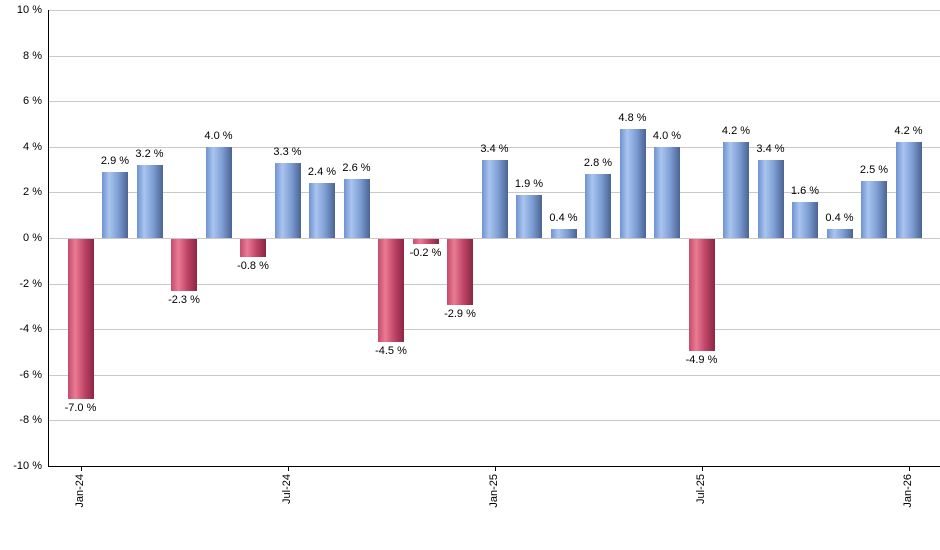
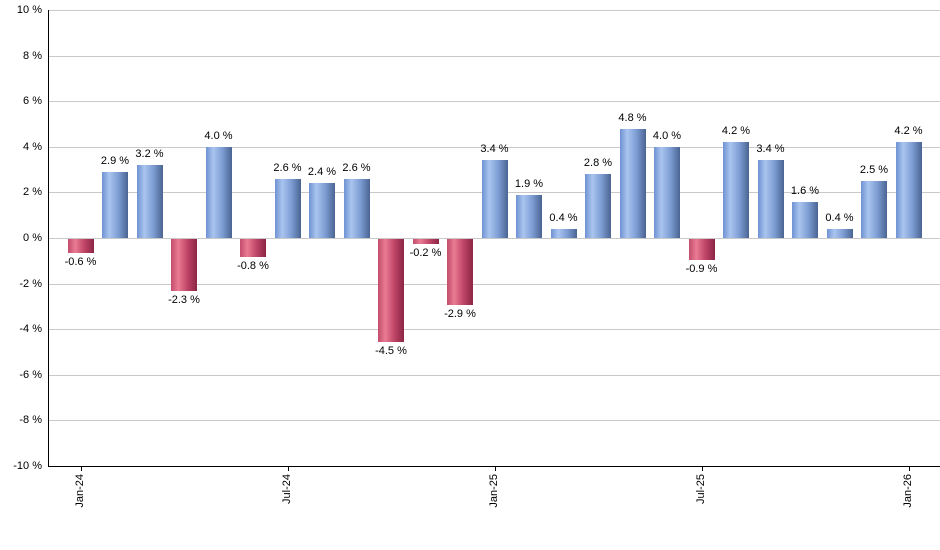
Jan-24: -7.0 -> -0.6
Jul-24: 3.3 -> 2.6
Jul-25: -4.9 -> -0.9
